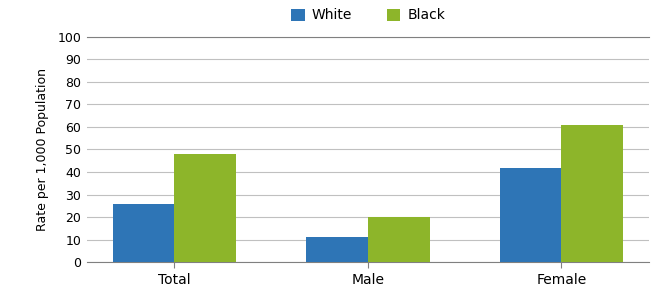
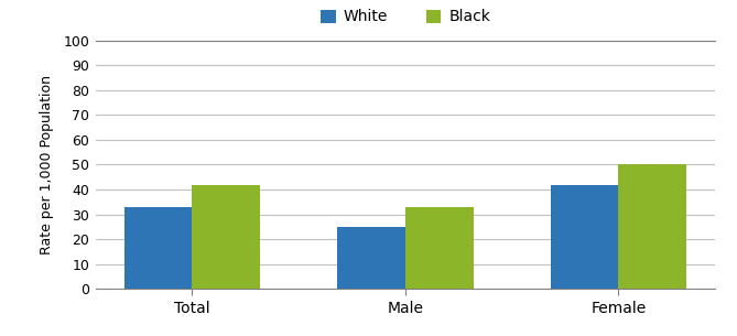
White/Total: 26 -> 33
Black/Total: 48 -> 42
White/Male: 11 -> 25
Black/Male: 20 -> 33
Black/Female: 61 -> 50
